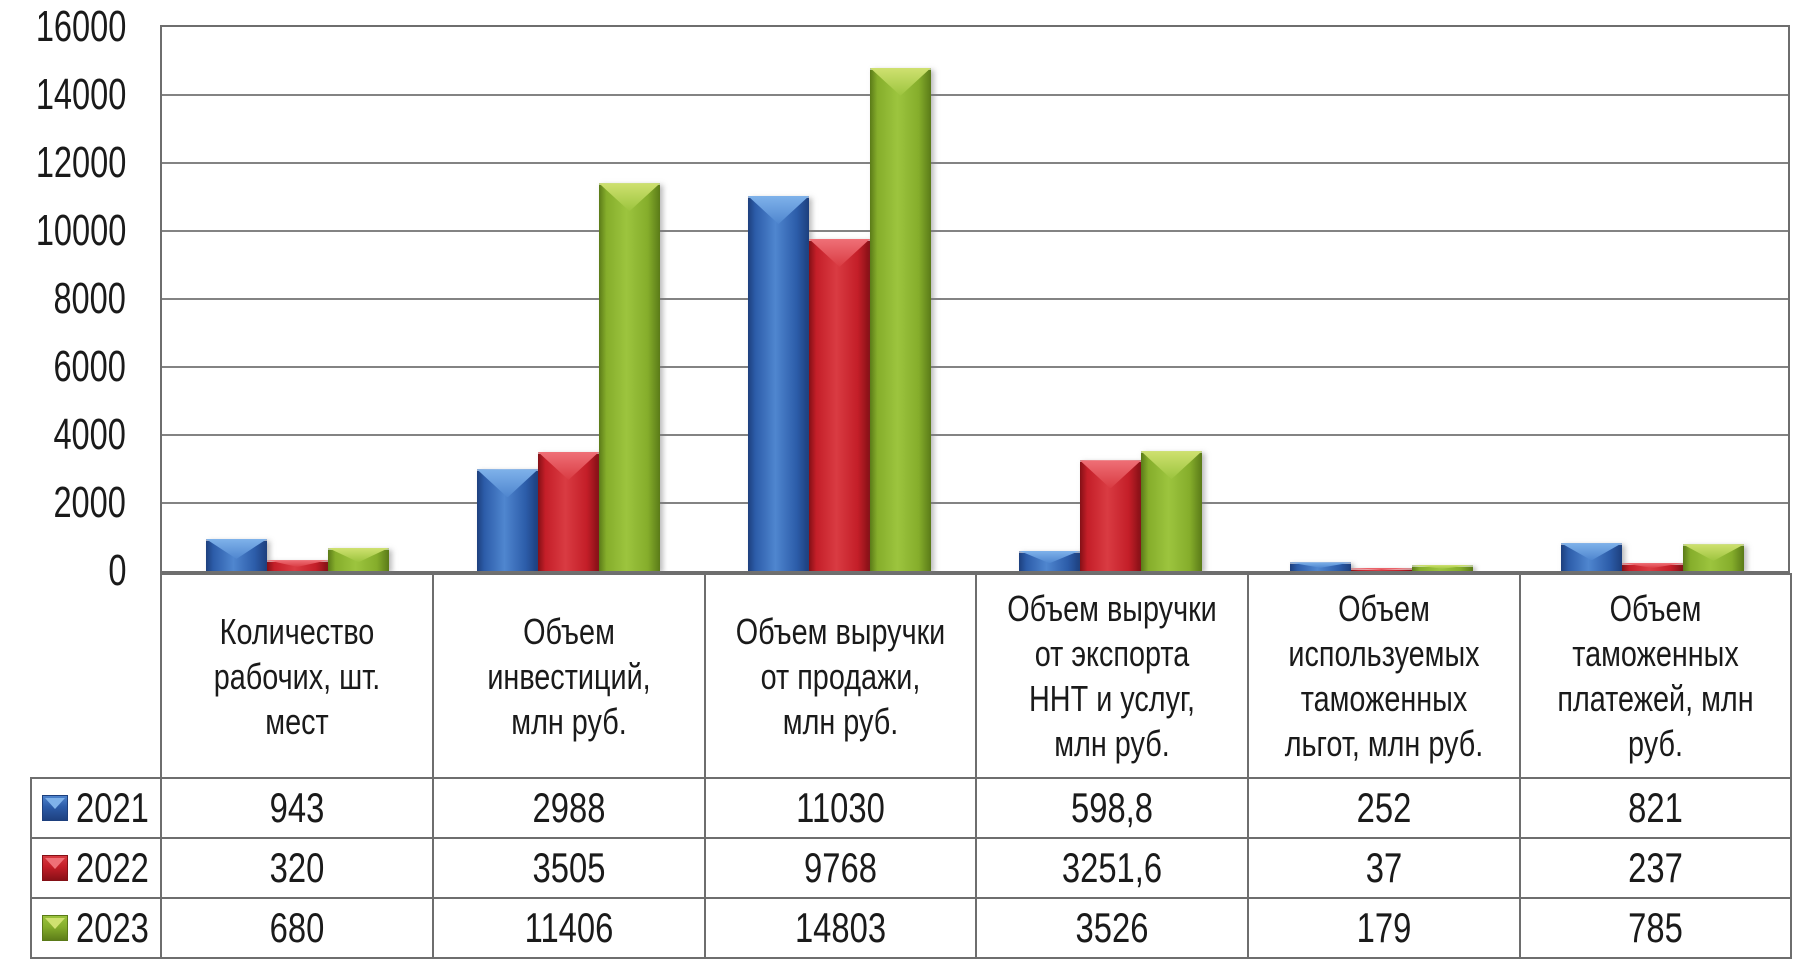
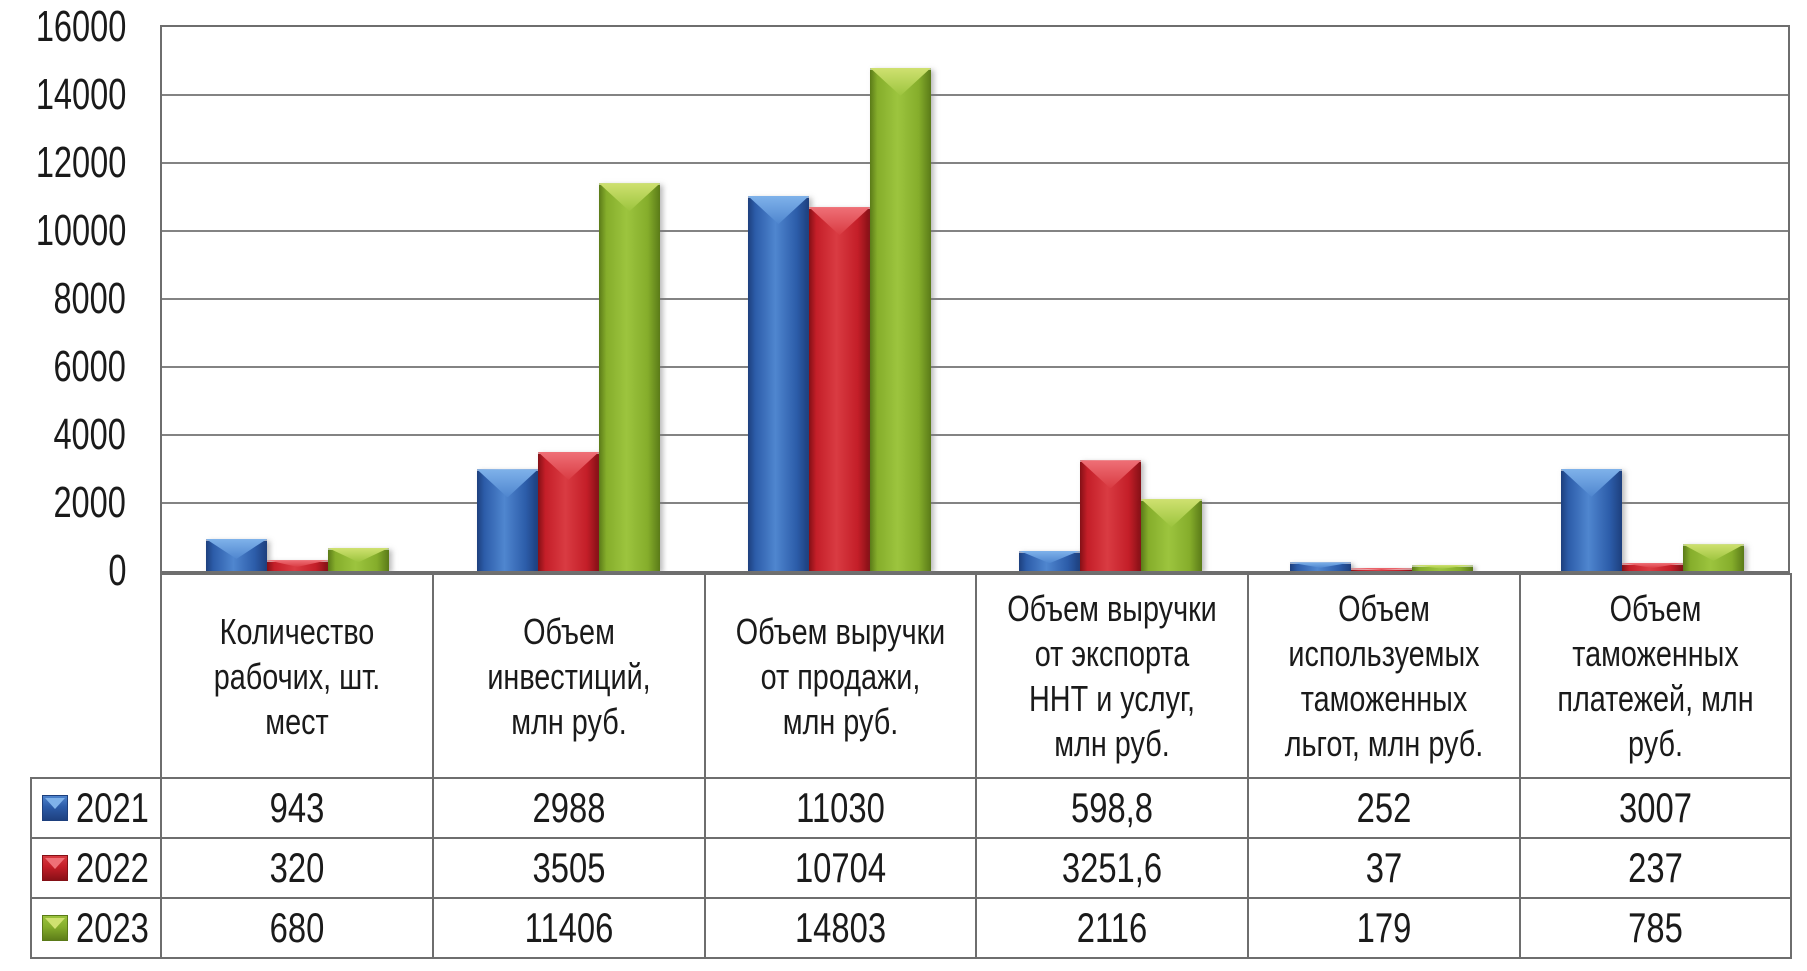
2022/Объем выручки от продажи, млн руб.: 9768 -> 10704
2023/Объем выручки от экспорта ННТ и услуг, млн руб.: 3526 -> 2116
2021/Объем таможенных платежей, млн руб.: 821 -> 3007
